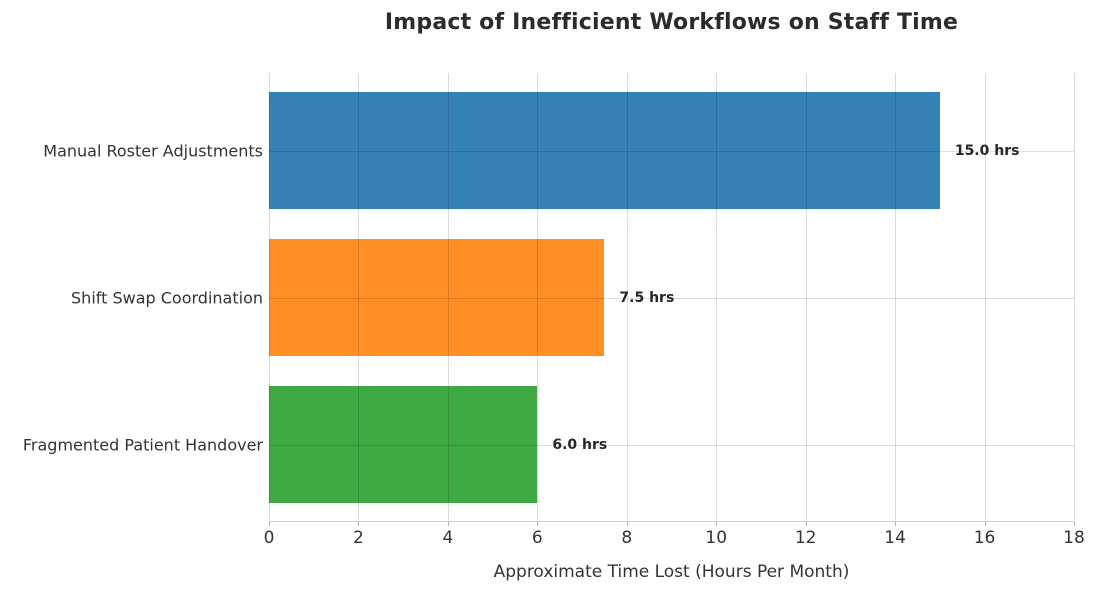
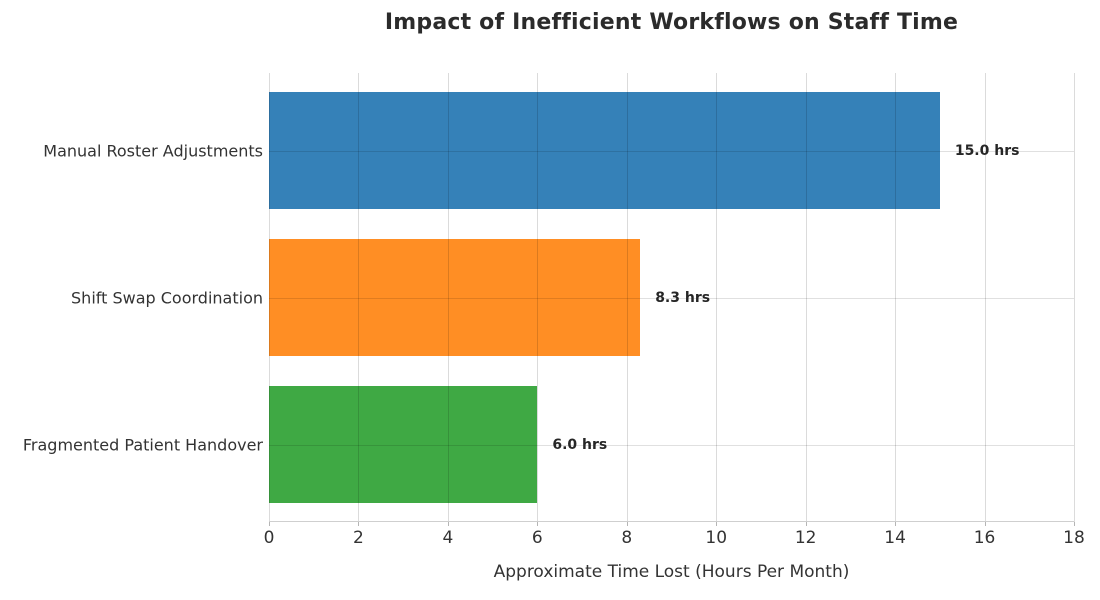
Shift Swap Coordination: 7.5 -> 8.3
